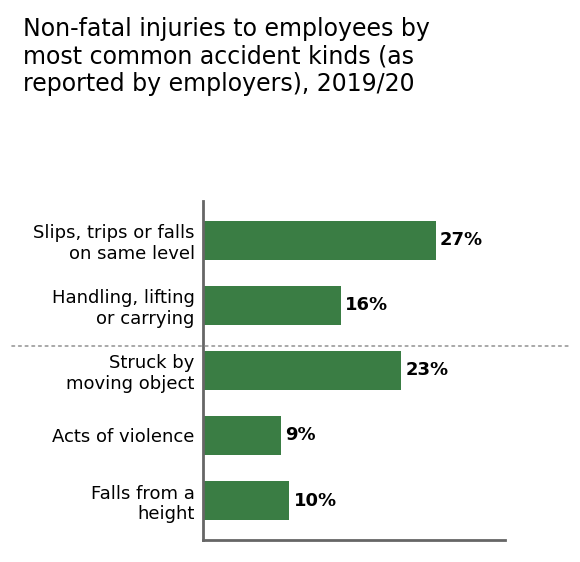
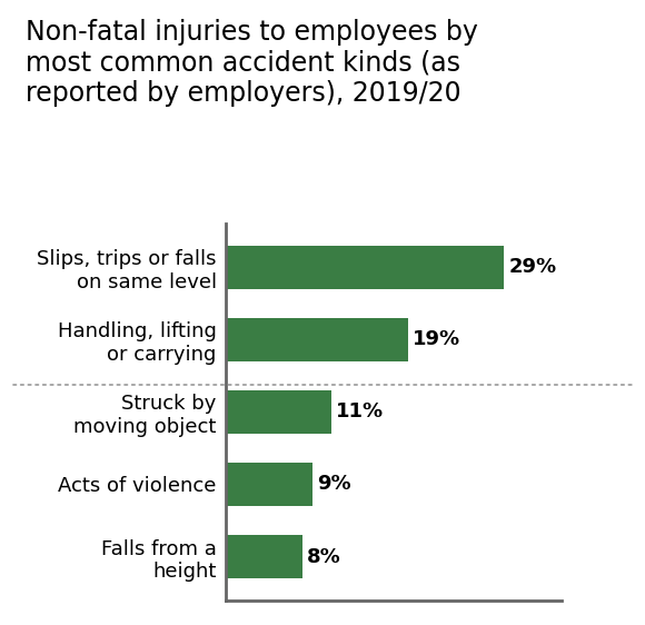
Slips, trips or falls on same level: 27% -> 29%
Handling, lifting or carrying: 16% -> 19%
Struck by moving object: 23% -> 11%
Falls from a height: 10% -> 8%
